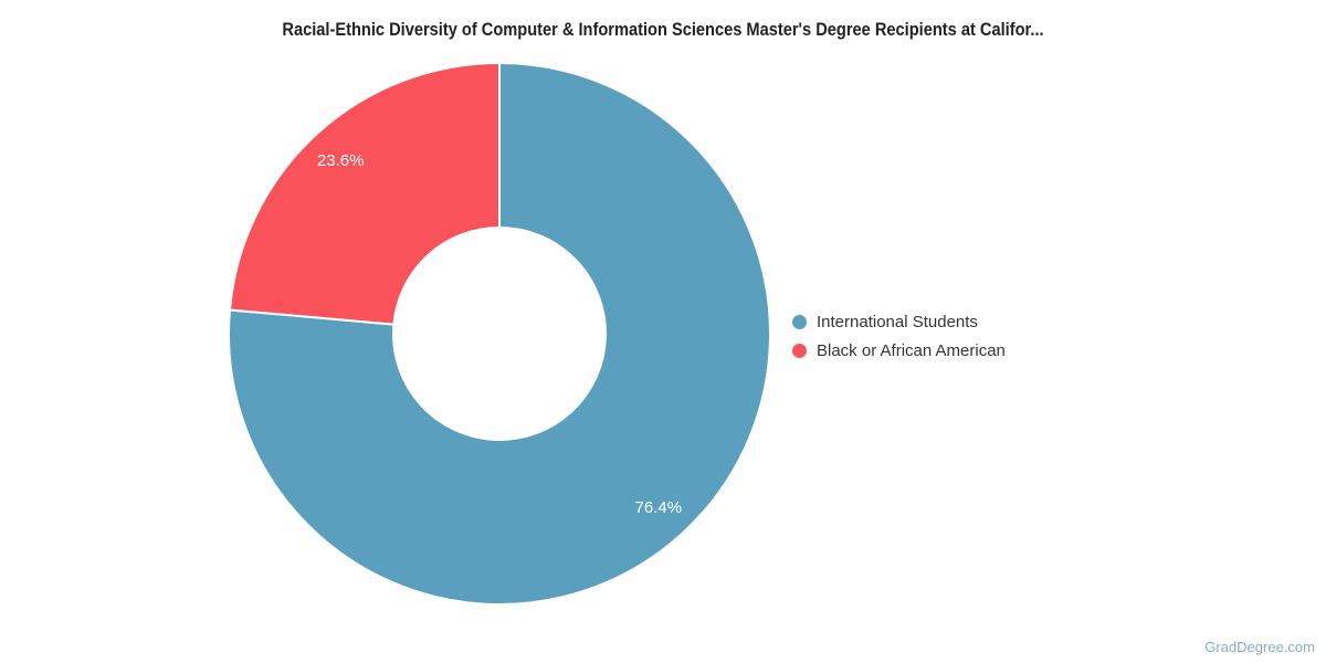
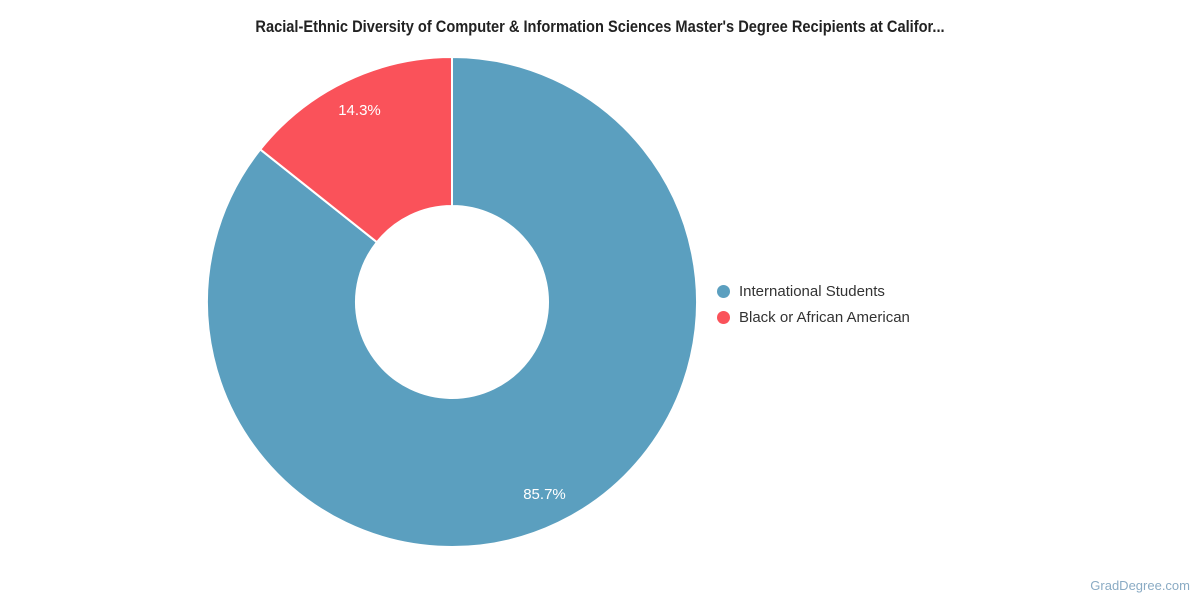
International Students: 76.4% -> 85.7%
Black or African American: 23.6% -> 14.3%
